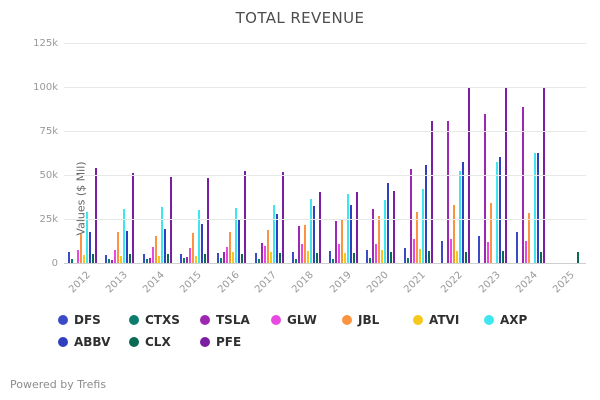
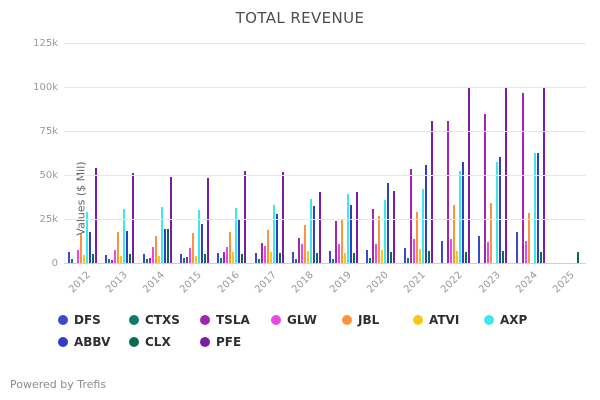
CLX/2014: 6k -> 20k
TSLA/2018: 22k -> 15k
TSLA/2024: 89k -> 97k
